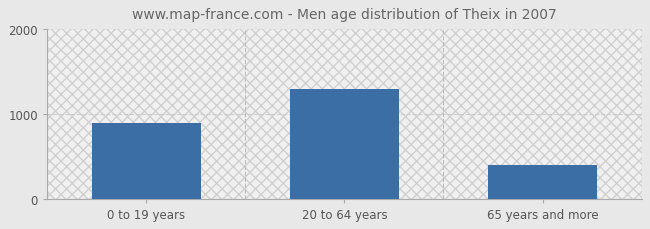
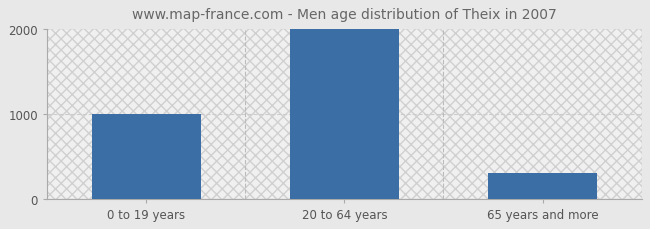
0 to 19 years: 900 -> 1000
20 to 64 years: 1300 -> 2000
65 years and more: 400 -> 300
